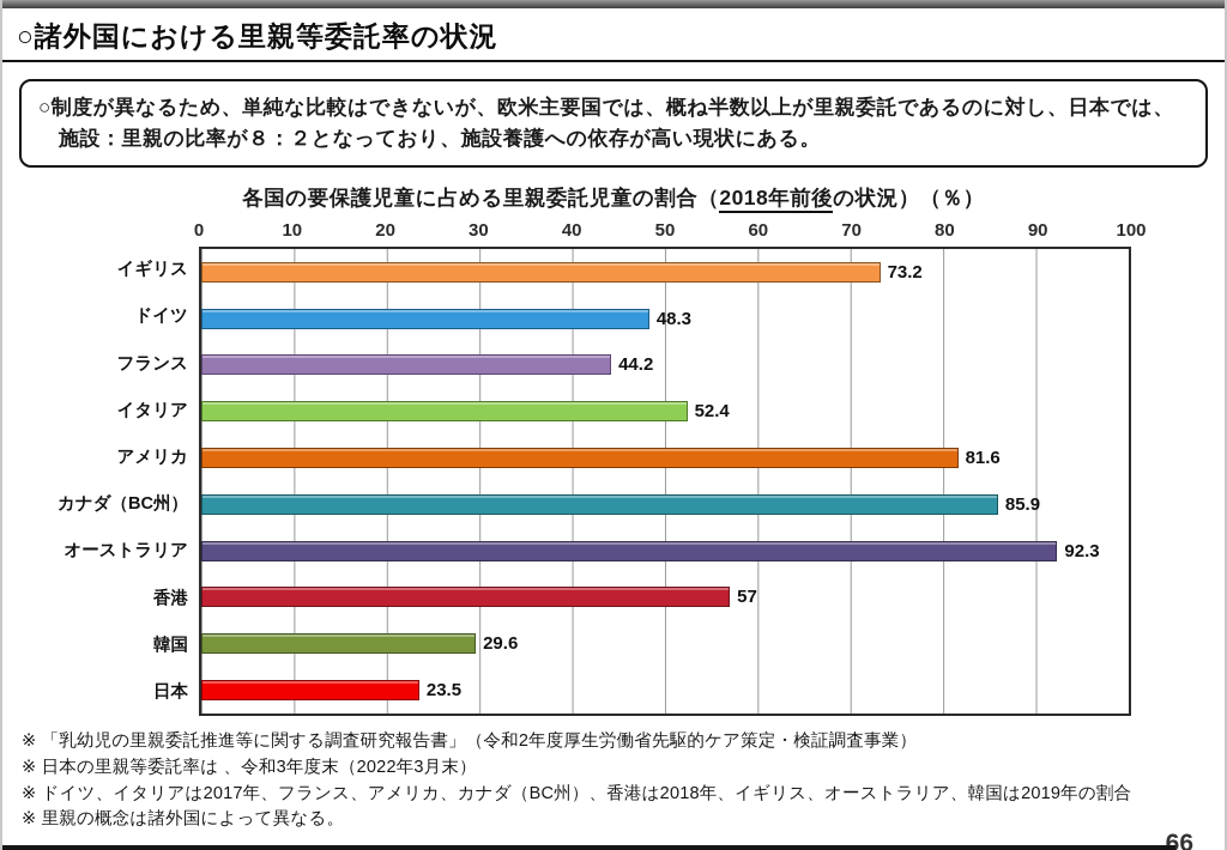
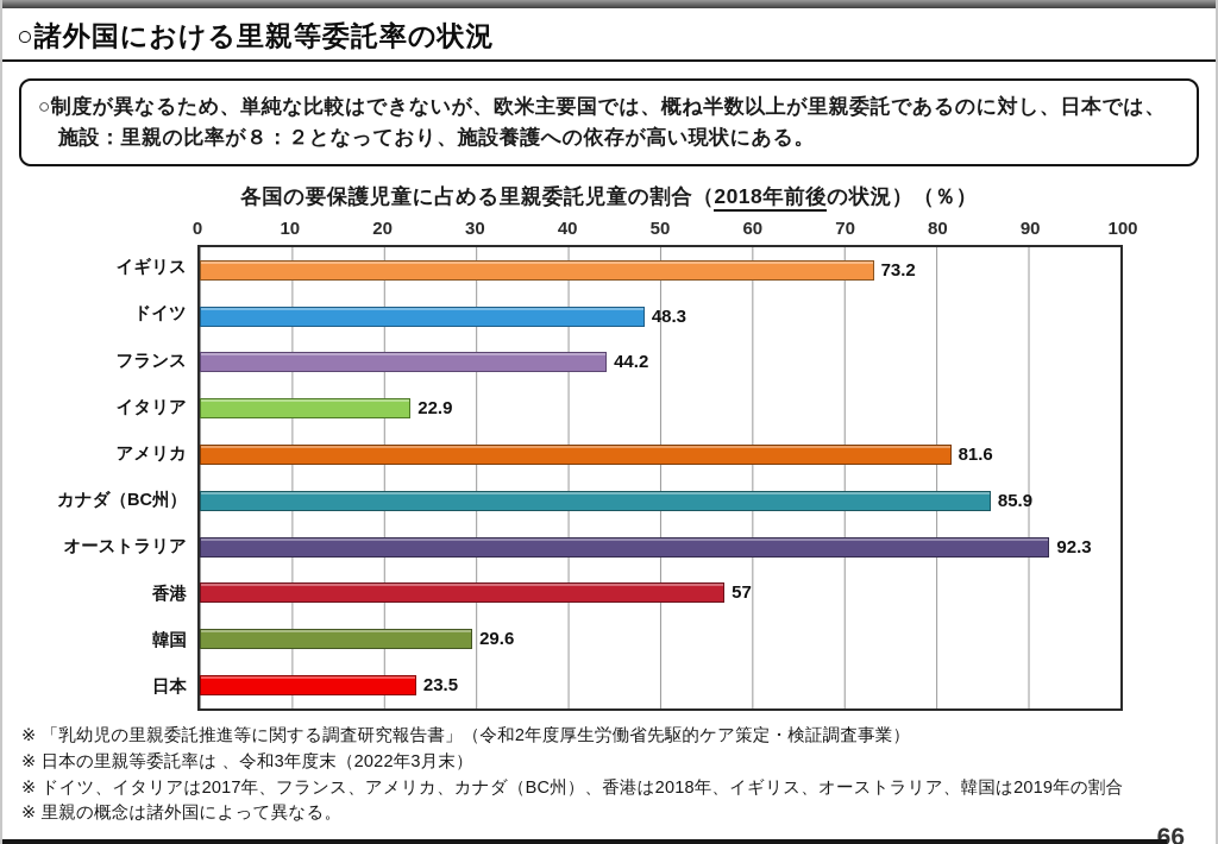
イタリア: 52.4 -> 22.9
